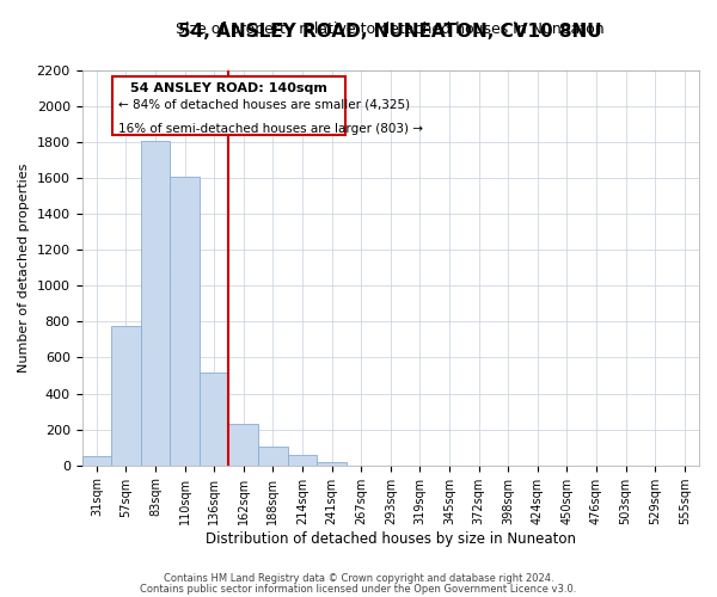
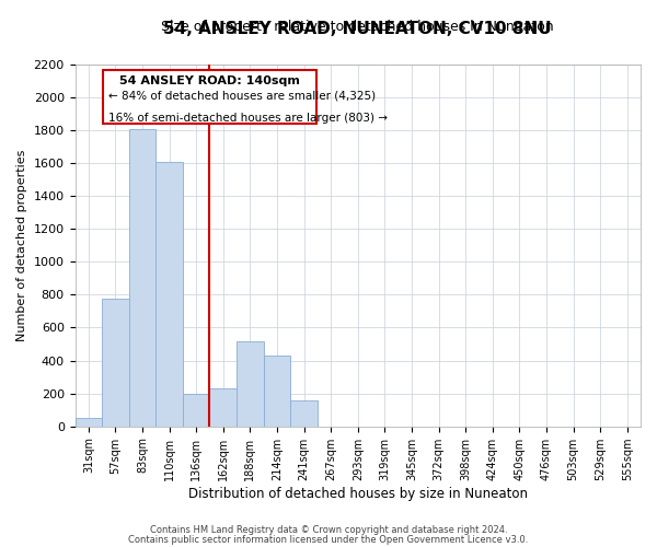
136sqm: 520 -> 200
188sqm: 100 -> 520
214sqm: 60 -> 430
241sqm: 20 -> 160
